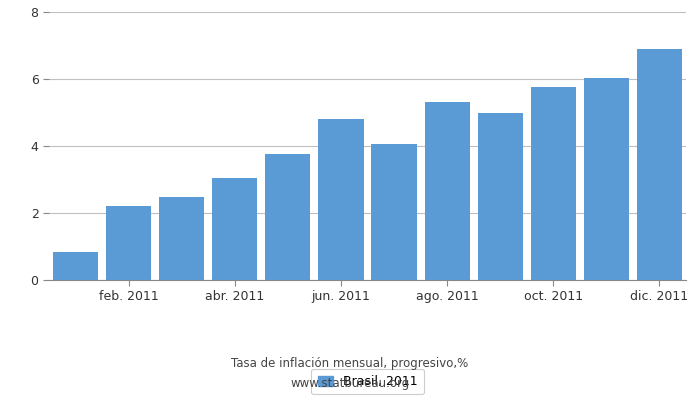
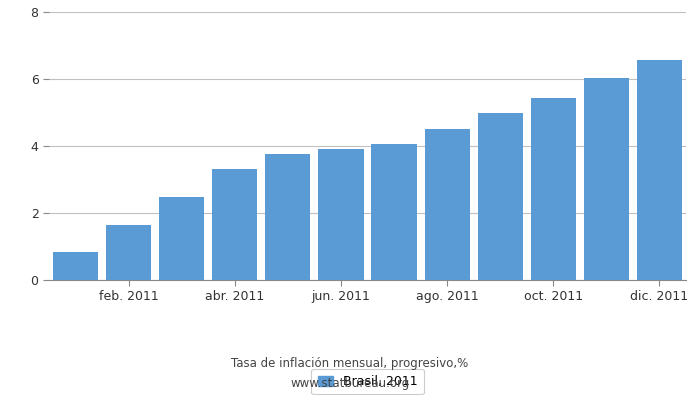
feb. 2011: 2.20 -> 1.64
abr. 2011: 3.05 -> 3.30
jun. 2011: 4.80 -> 3.92
ago. 2011: 5.30 -> 4.50
oct. 2011: 5.75 -> 5.43
dic. 2011: 6.90 -> 6.56
